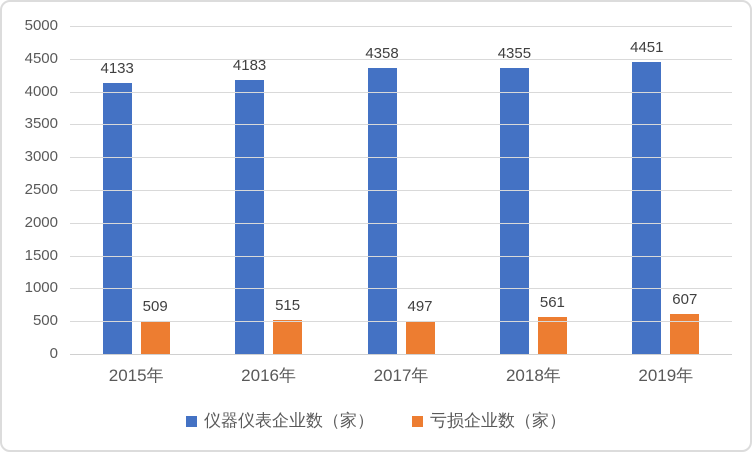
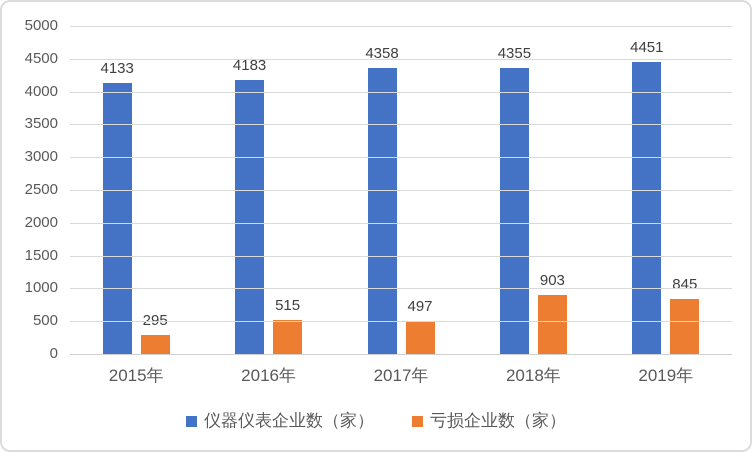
亏损企业数（家）/2015年: 509 -> 295
亏损企业数（家）/2018年: 561 -> 903
亏损企业数（家）/2019年: 607 -> 845
